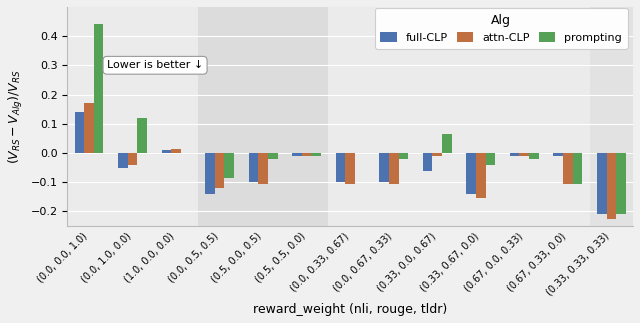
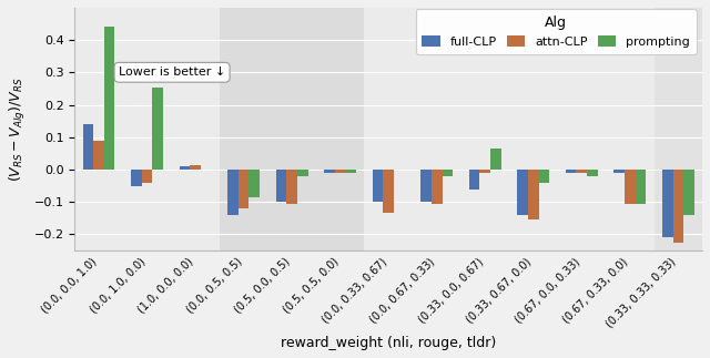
attn-CLP/(0.0, 0.0, 1.0): 0.170 -> 0.090
prompting/(0.0, 1.0, 0.0): 0.120 -> 0.255
attn-CLP/(0.0, 0.33, 0.67): -0.105 -> -0.135
prompting/(0.33, 0.33, 0.33): -0.210 -> -0.140
